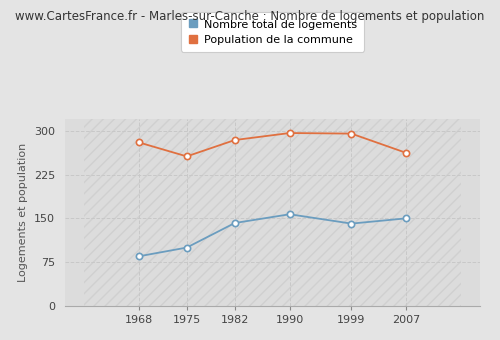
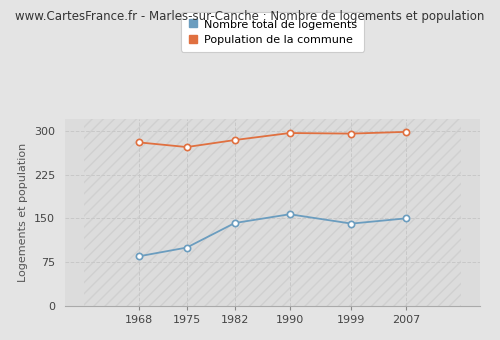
Population de la commune/1975: 256 -> 272
Population de la commune/2007: 262 -> 298
